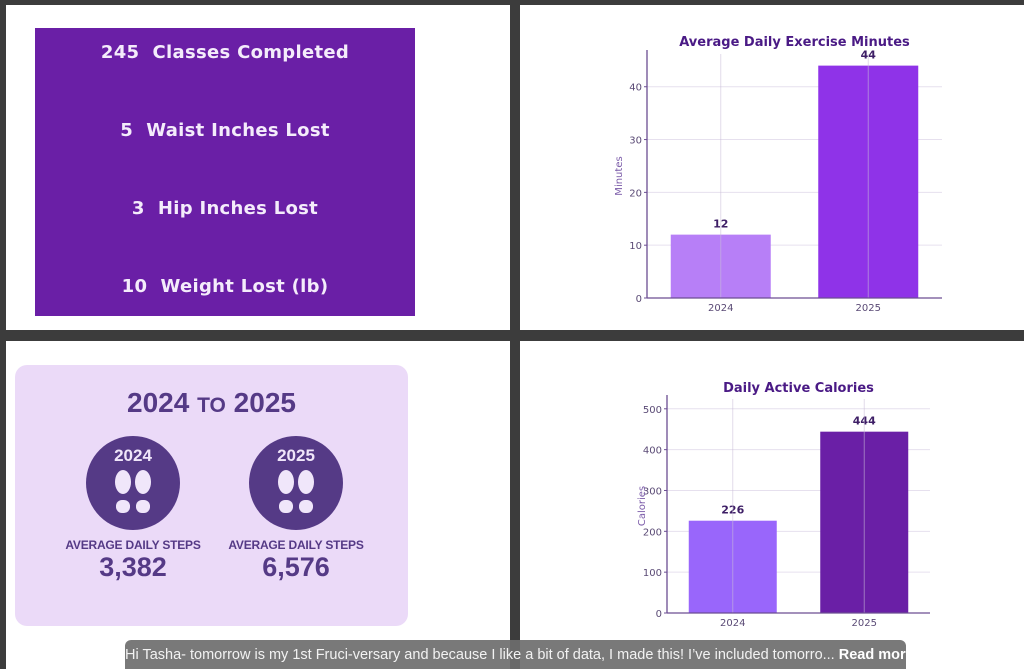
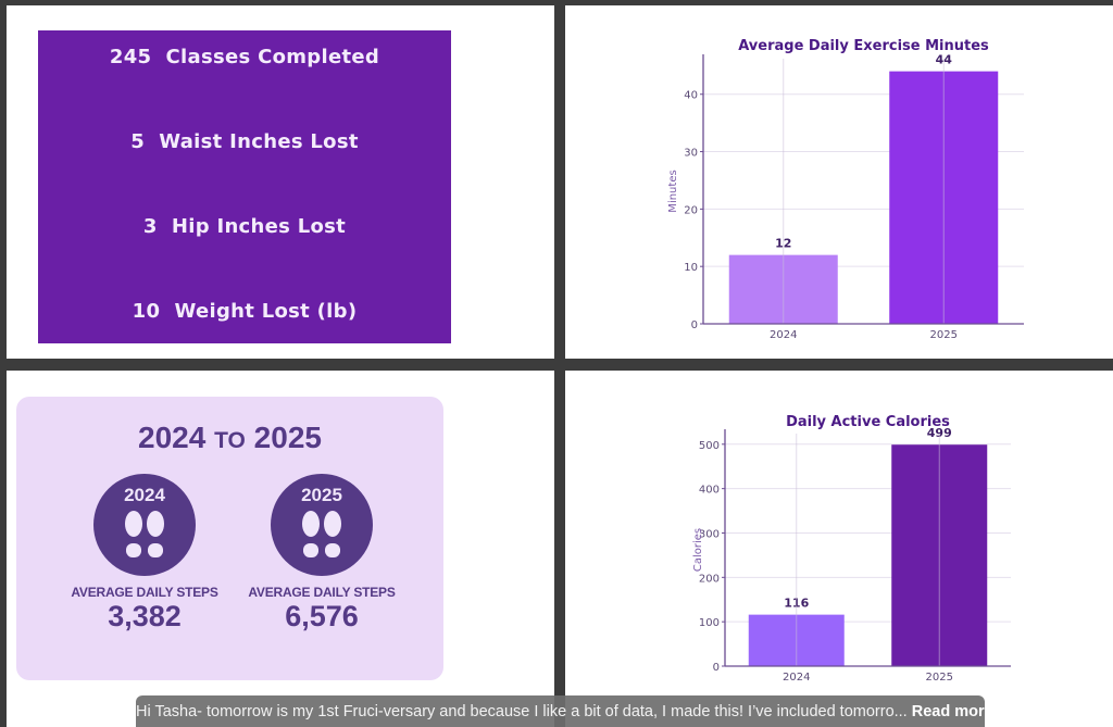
Daily Active Calories/2024: 226 -> 116
Daily Active Calories/2025: 444 -> 499
